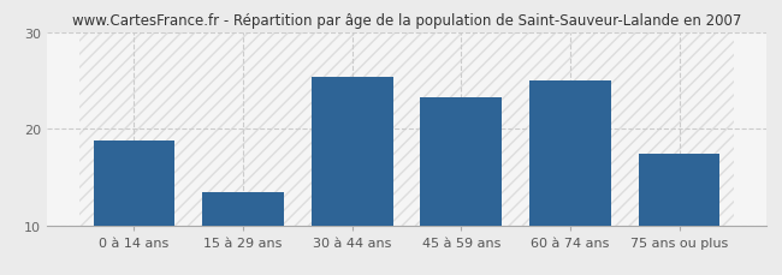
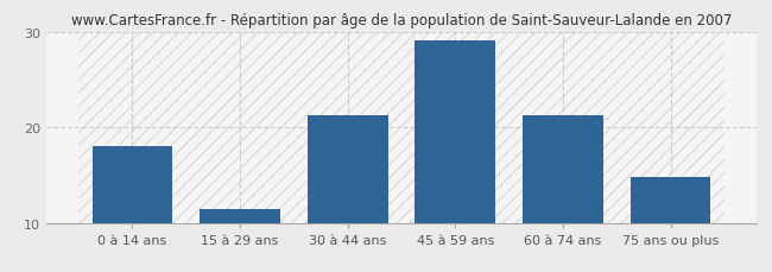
0 à 14 ans: 18.8 -> 18.0
15 à 29 ans: 13.4 -> 11.4
30 à 44 ans: 25.4 -> 21.2
45 à 59 ans: 23.2 -> 29.1
60 à 74 ans: 25.0 -> 21.2
75 ans ou plus: 17.4 -> 14.8
